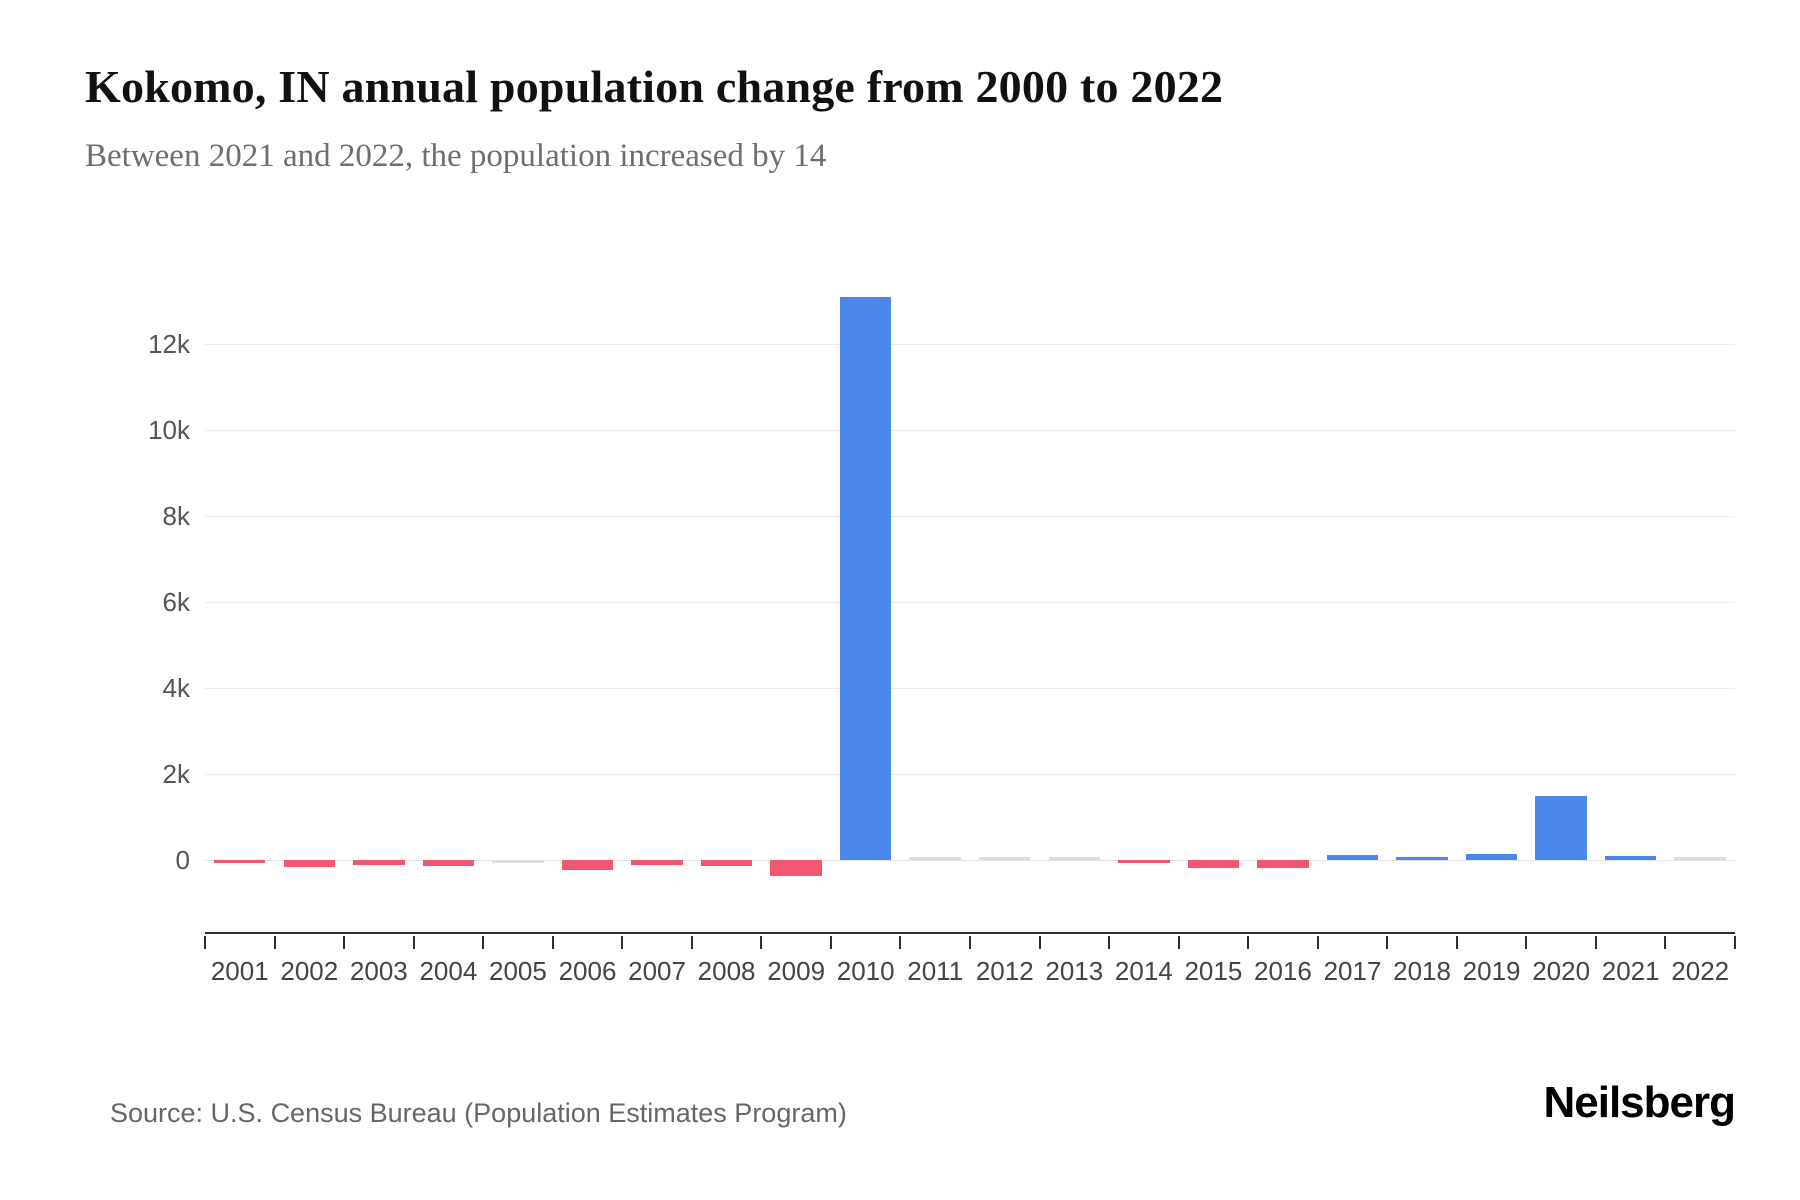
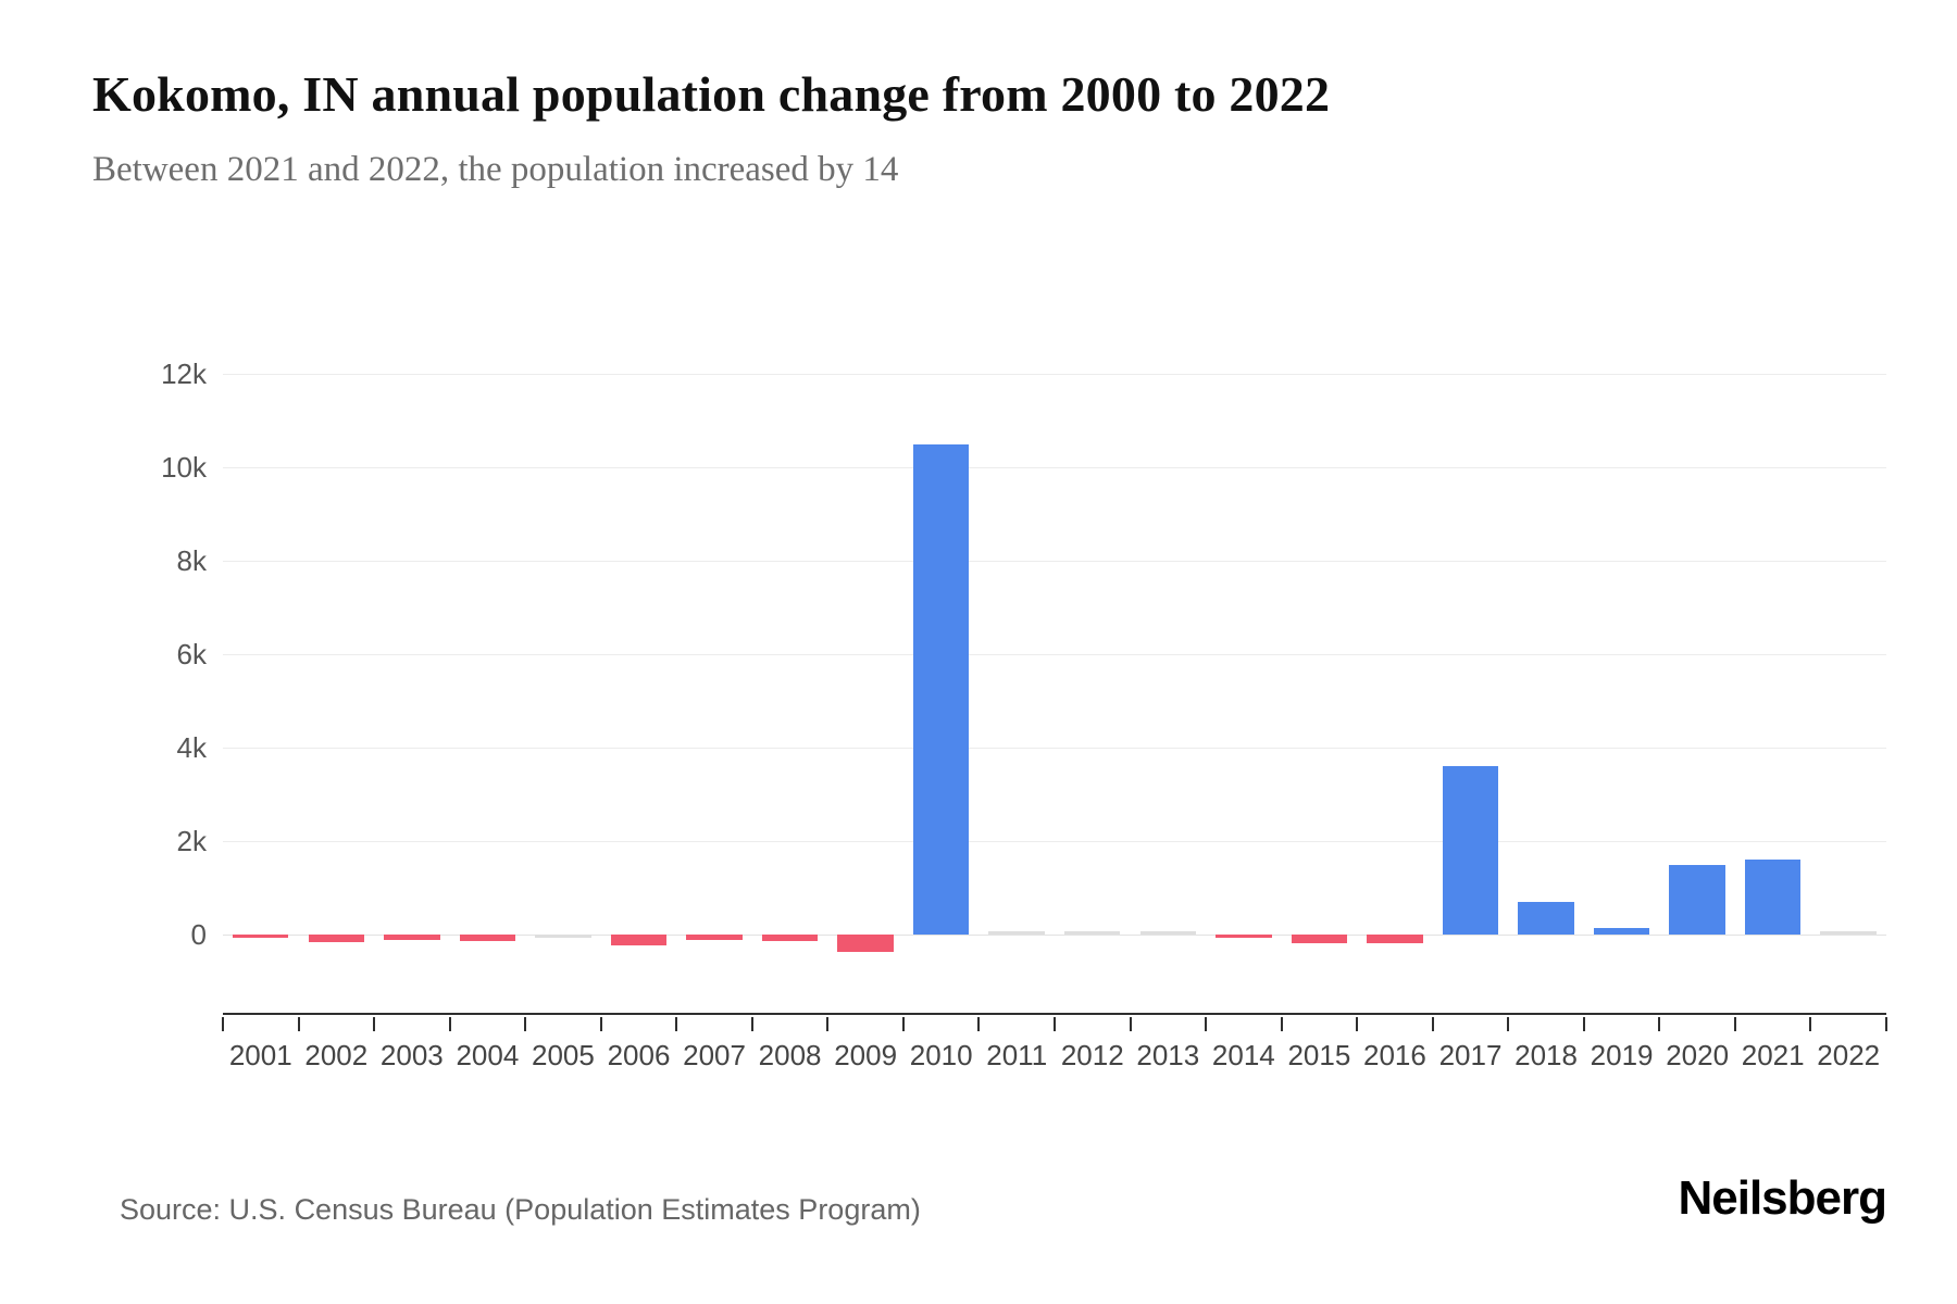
2010: 13.1k -> 10.5k
2017: 0.1k -> 3.6k
2018: 0.1k -> 0.7k
2021: 0.1k -> 1.6k
